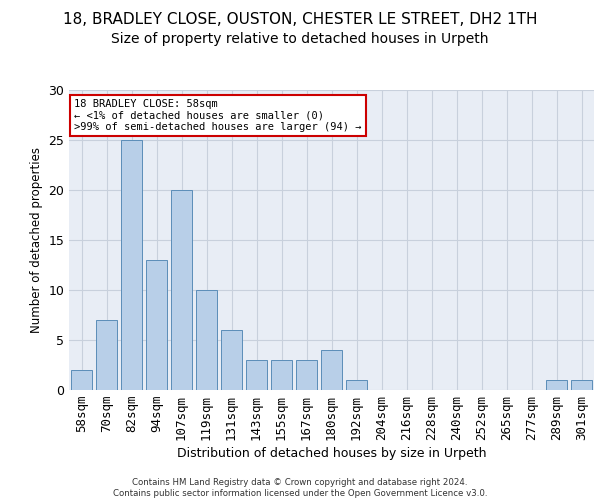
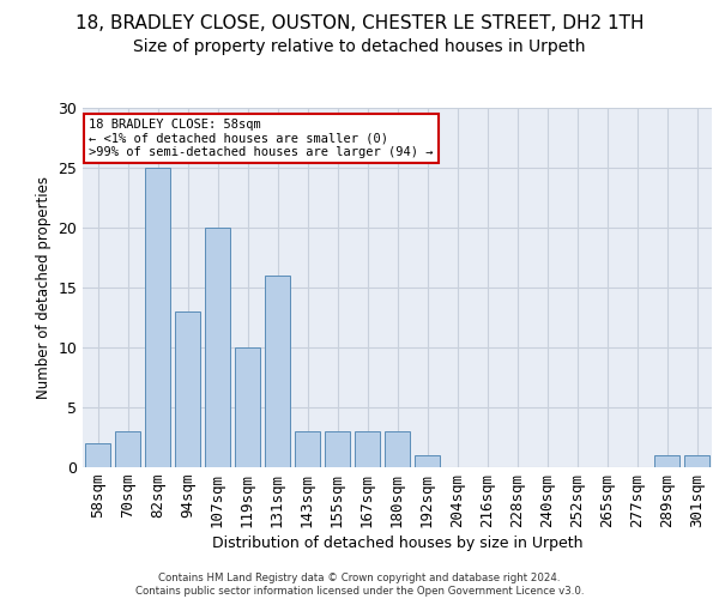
70sqm: 7 -> 3
131sqm: 6 -> 16
180sqm: 4 -> 3
